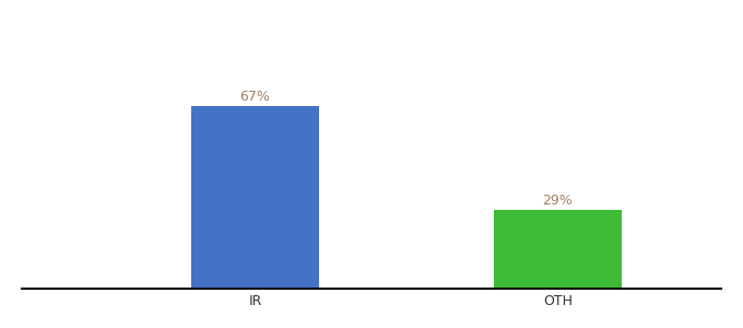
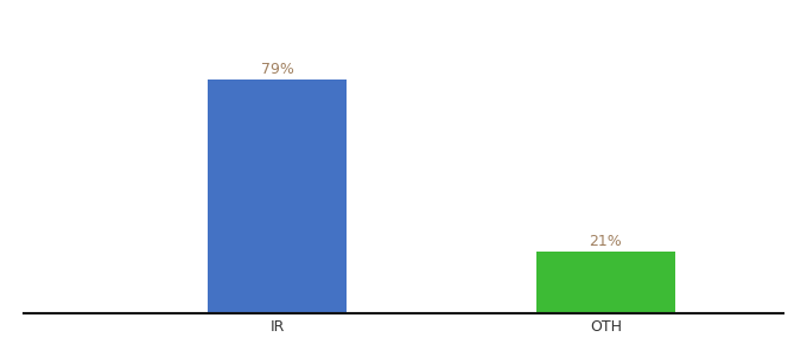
IR: 67% -> 79%
OTH: 29% -> 21%
